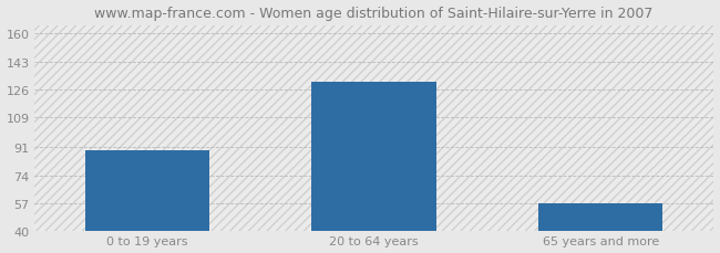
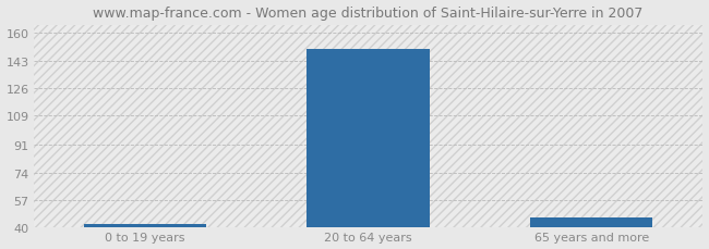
0 to 19 years: 89 -> 42
20 to 64 years: 131 -> 150
65 years and more: 57 -> 46
